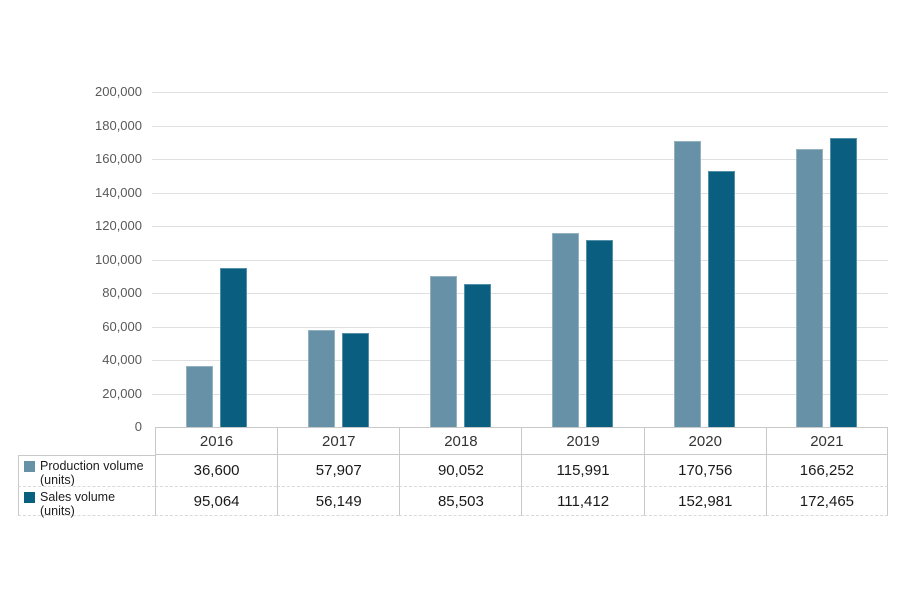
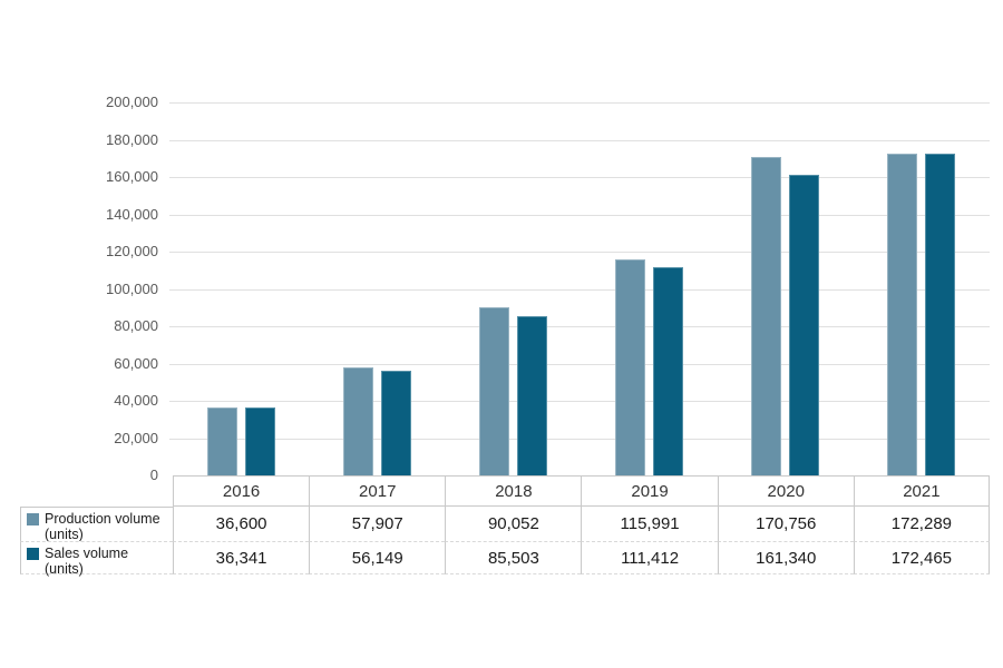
Sales volume (units)/2016: 95,064 -> 36,341
Sales volume (units)/2020: 152,981 -> 161,340
Production volume (units)/2021: 166,252 -> 172,289
